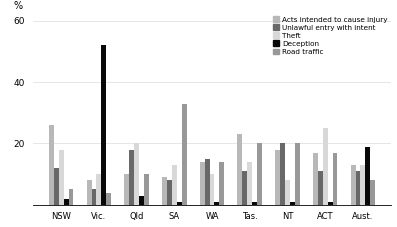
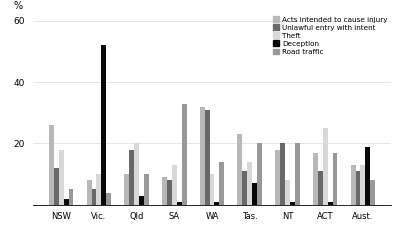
Acts intended to cause injury/WA: 14 -> 32
Unlawful entry with intent/WA: 15 -> 31
Deception/Tas.: 1 -> 7
